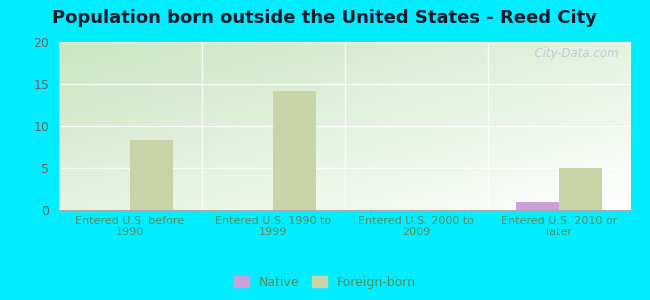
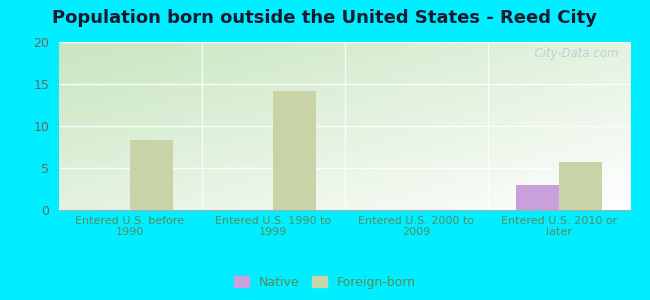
Native/Entered U.S. 2010 or later: 1 -> 3
Foreign-born/Entered U.S. 2010 or later: 5.0 -> 5.7
